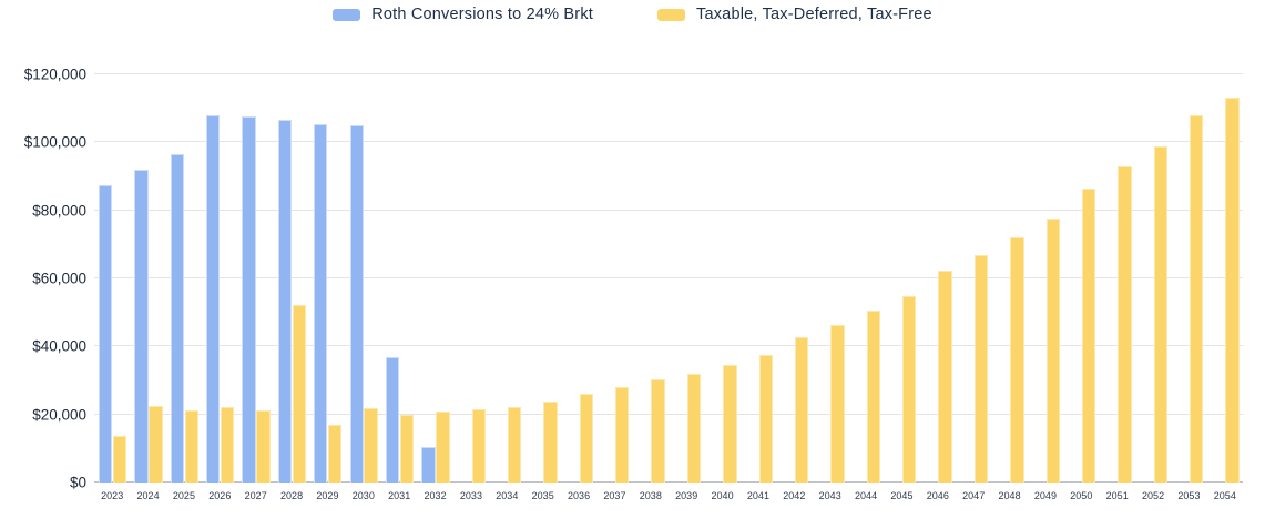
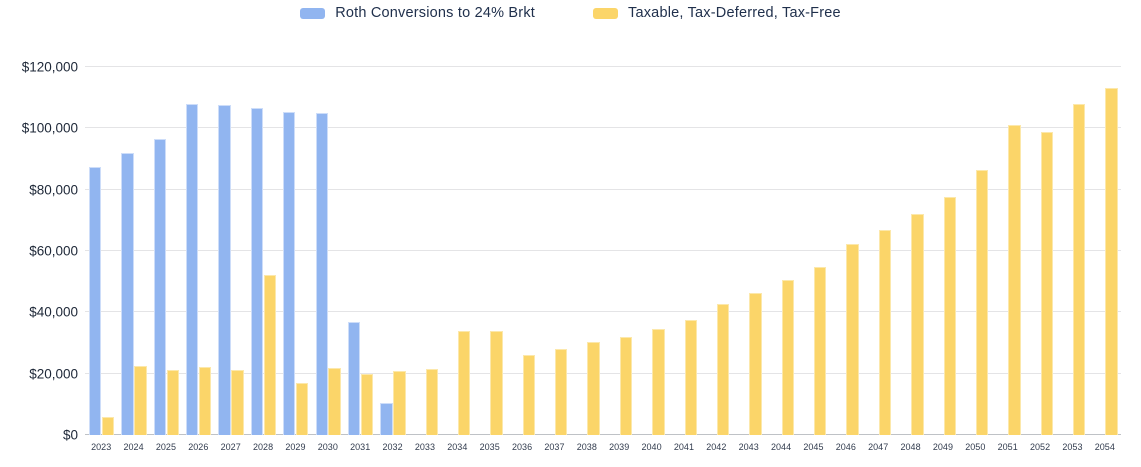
Taxable, Tax-Deferred, Tax-Free/2023: $14000 -> $6000
Taxable, Tax-Deferred, Tax-Free/2034: $22000 -> $34000
Taxable, Tax-Deferred, Tax-Free/2035: $24000 -> $34000
Taxable, Tax-Deferred, Tax-Free/2051: $93000 -> $101000
